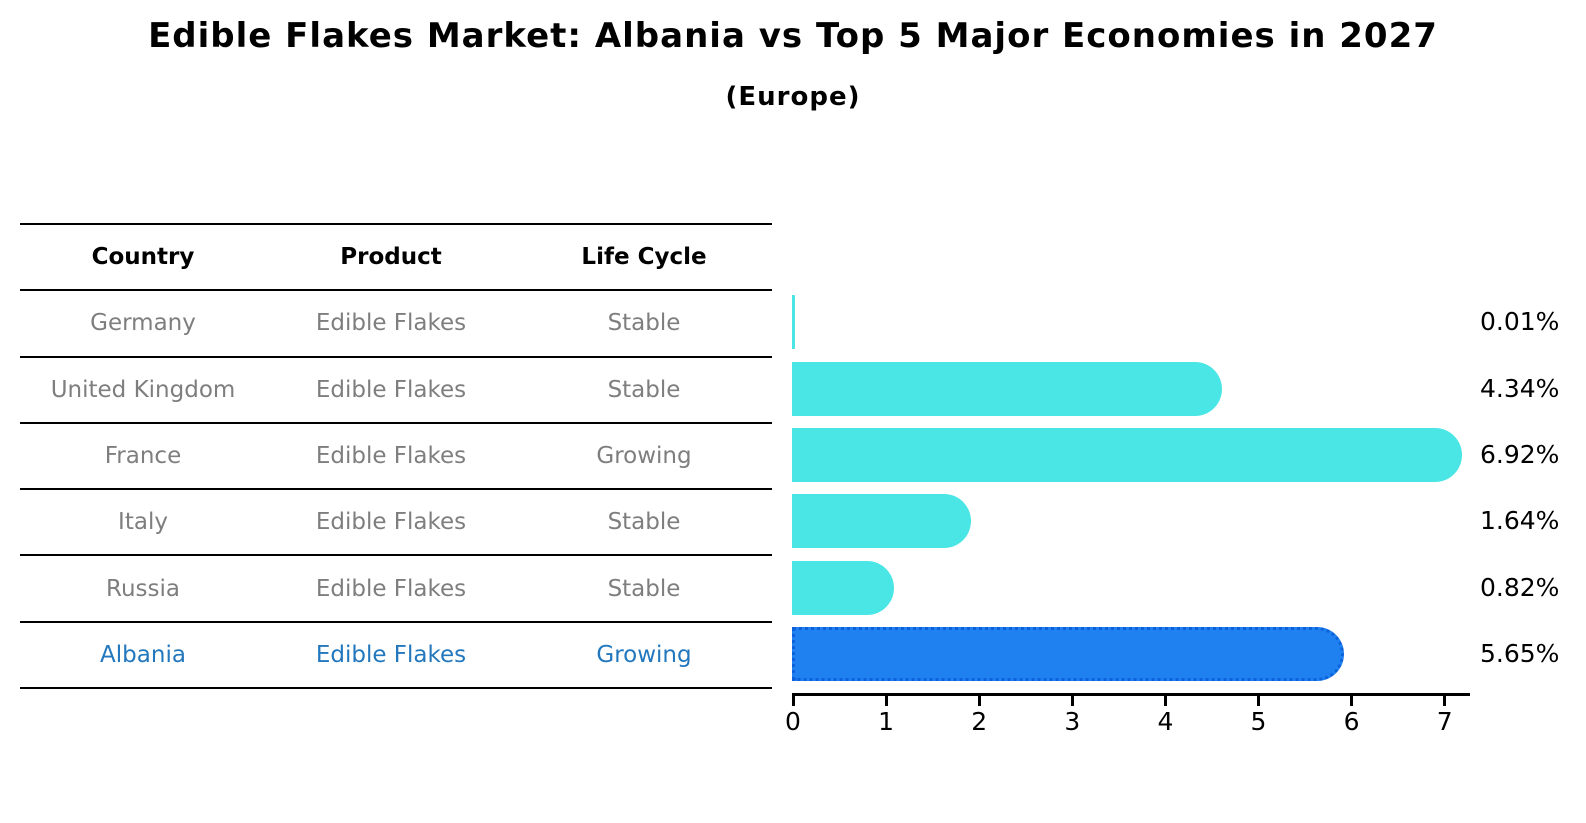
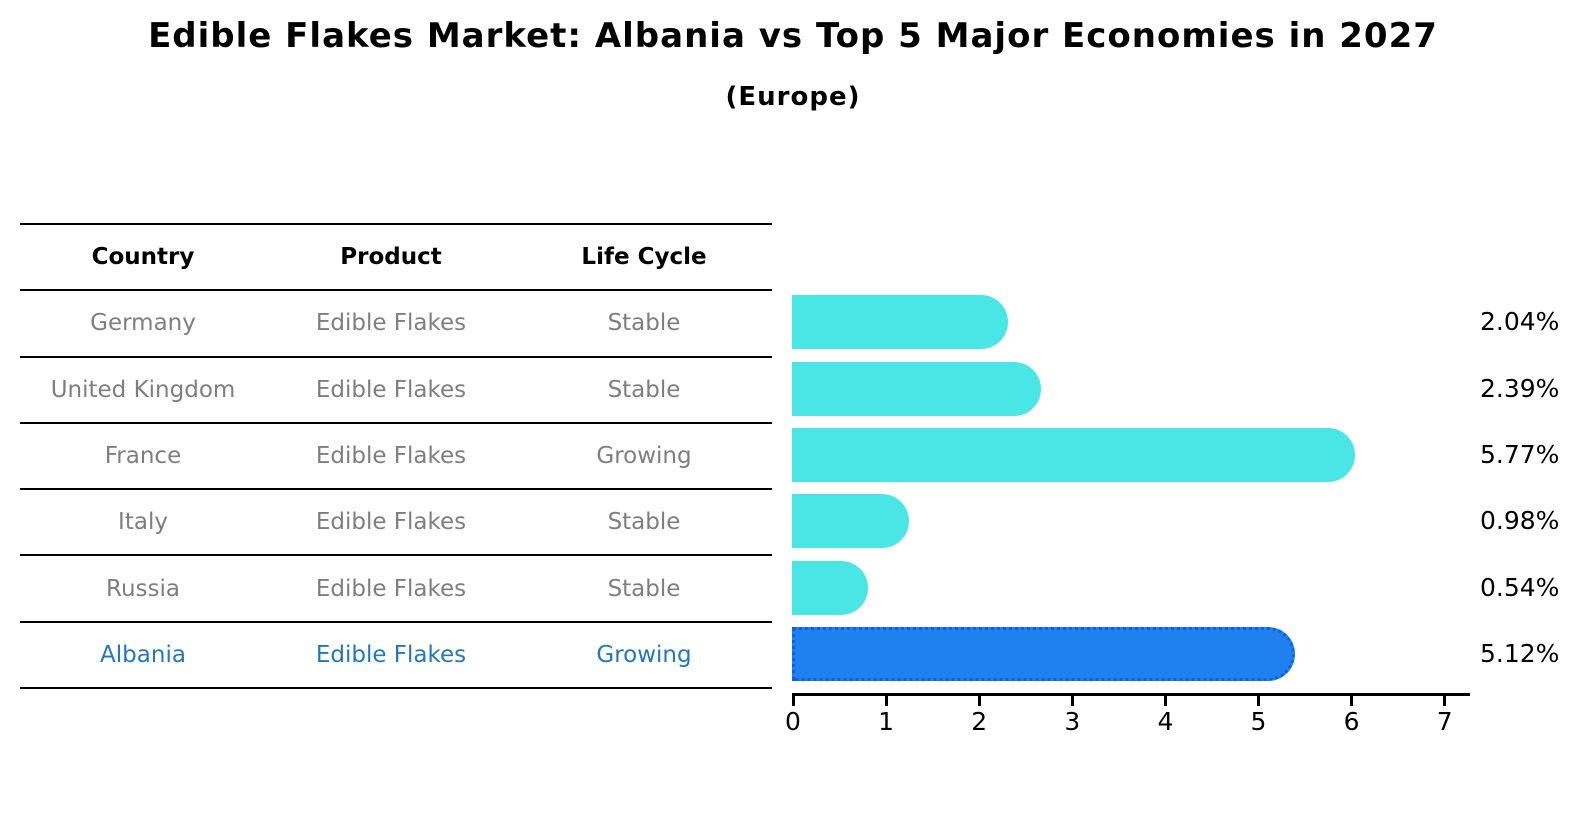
Germany: 0.01% -> 2.04%
United Kingdom: 4.34% -> 2.39%
France: 6.92% -> 5.77%
Italy: 1.64% -> 0.98%
Russia: 0.82% -> 0.54%
Albania: 5.65% -> 5.12%
